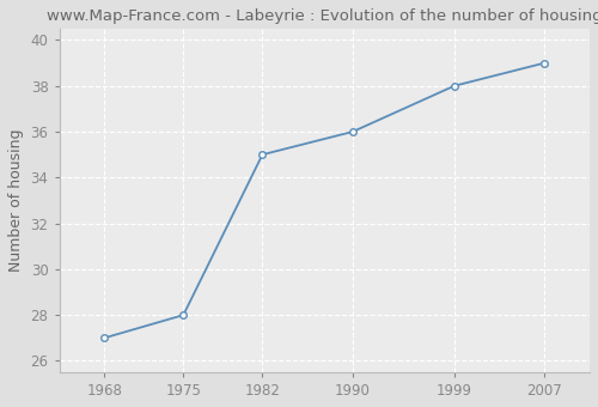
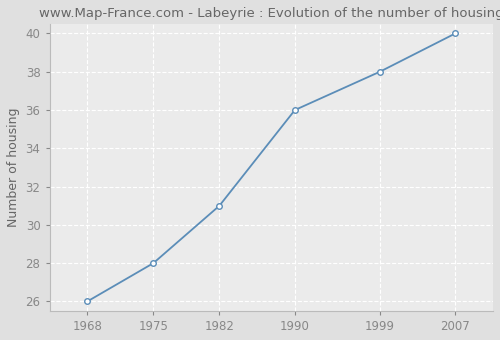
1968: 27 -> 26
1982: 35 -> 31
2007: 39 -> 40
